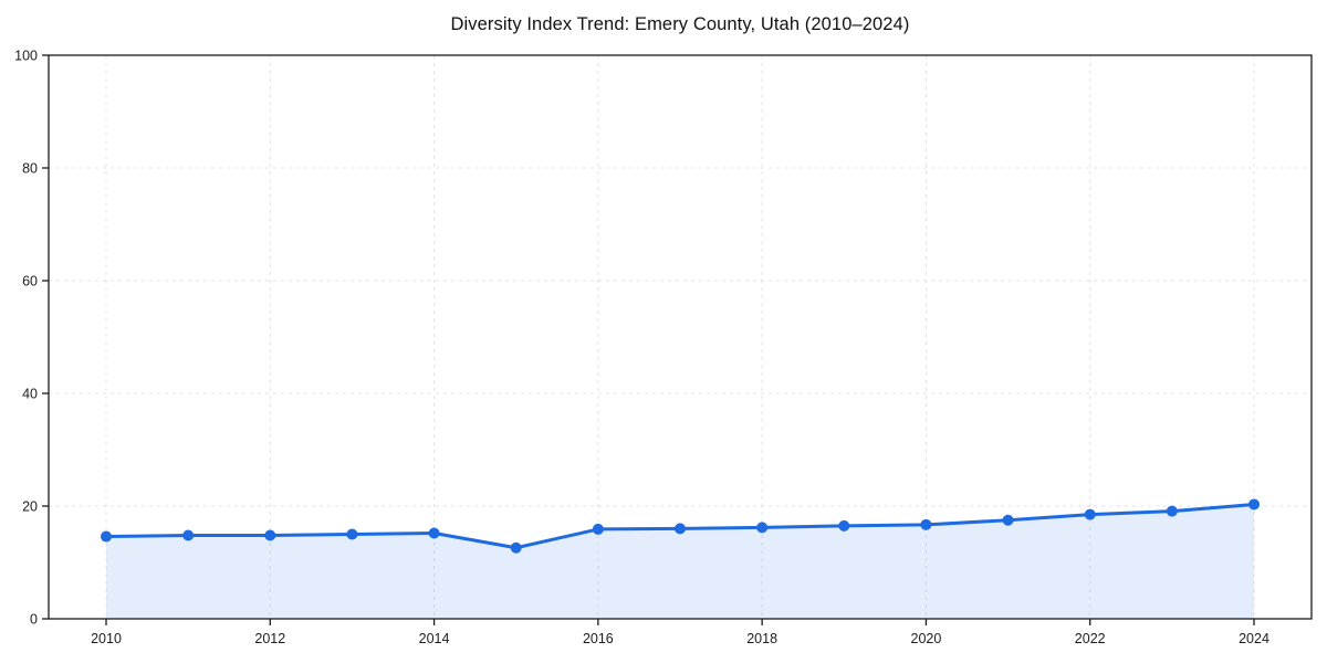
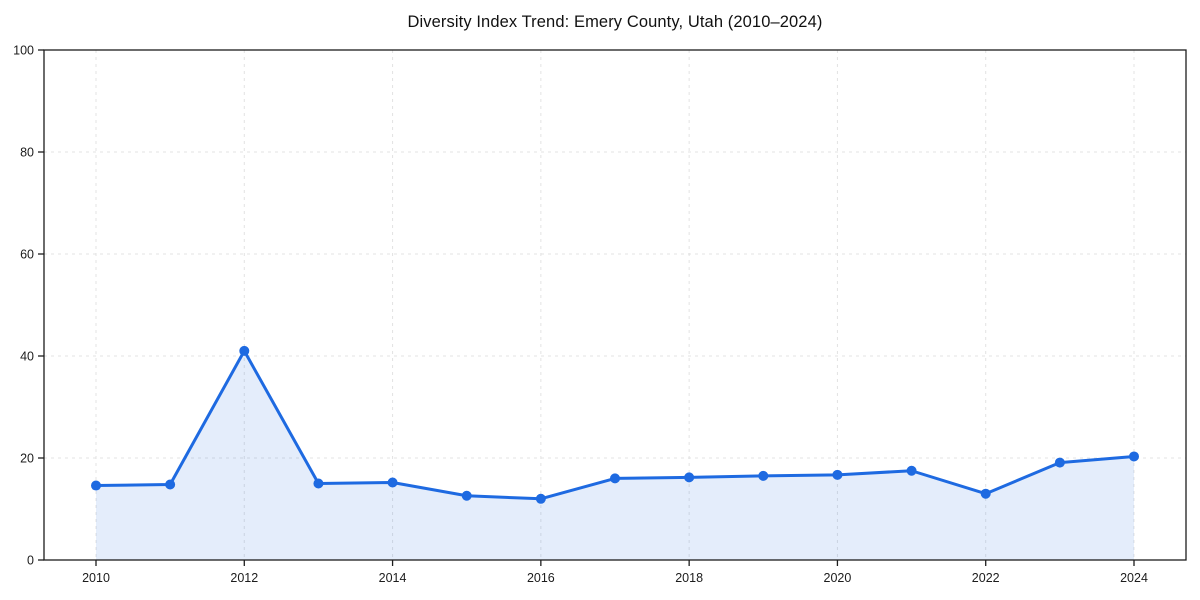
2012: 15 -> 41
2016: 16 -> 12
2022: 18 -> 13
